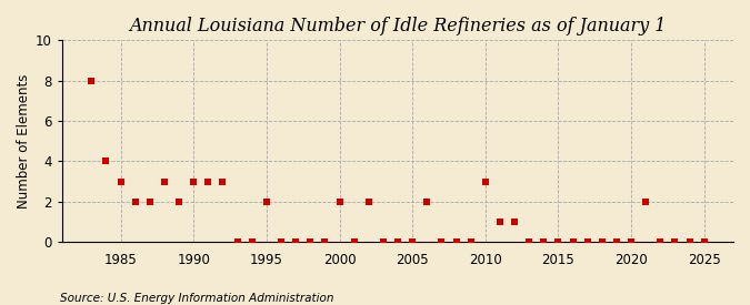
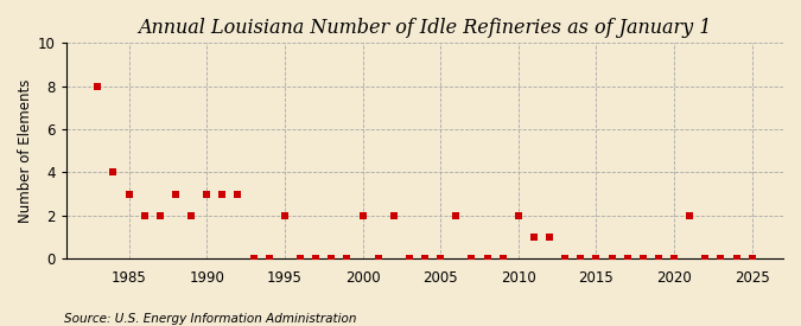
2010: 3 -> 2
